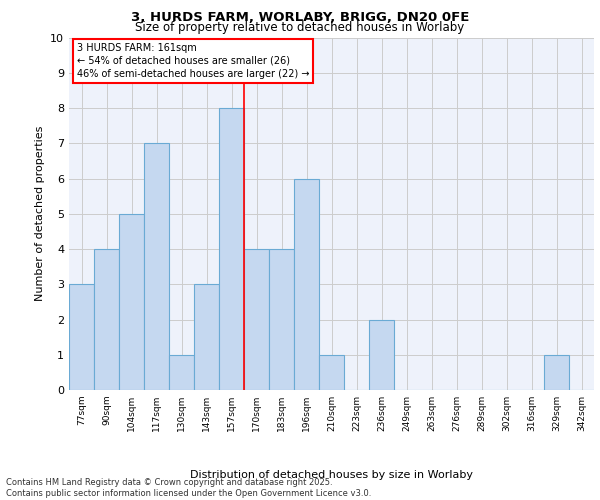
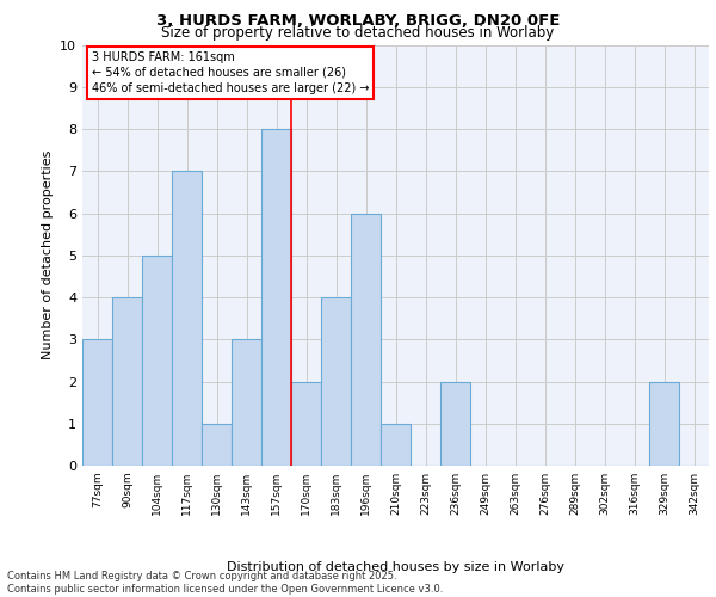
170sqm: 4 -> 2
329sqm: 1 -> 2
